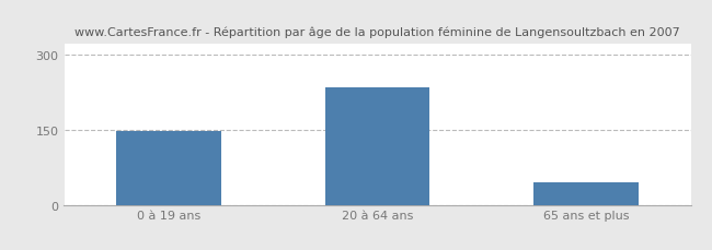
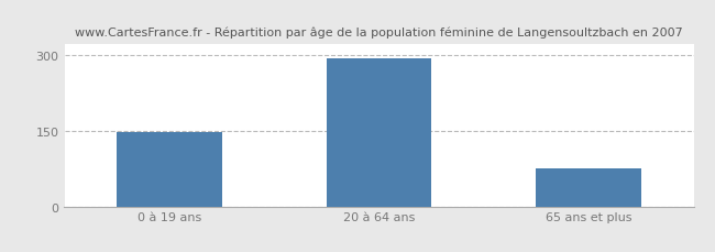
20 à 64 ans: 235 -> 292
65 ans et plus: 45 -> 76
